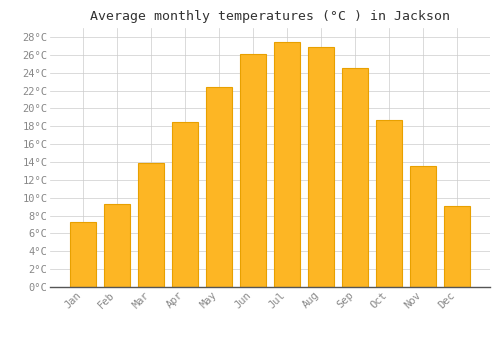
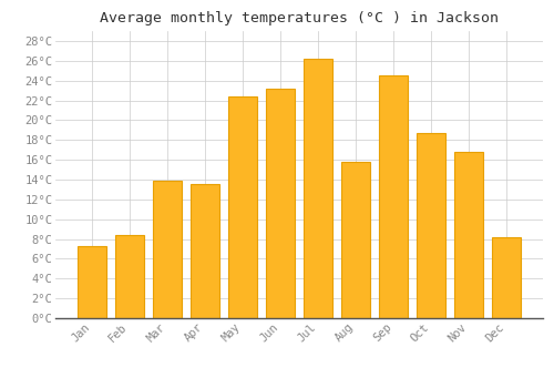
Feb: 9.3°C -> 8.4°C
Apr: 18.5°C -> 13.6°C
Jun: 26.1°C -> 23.2°C
Jul: 27.4°C -> 26.2°C
Aug: 26.9°C -> 15.8°C
Nov: 13.5°C -> 16.8°C
Dec: 9.1°C -> 8.2°C
